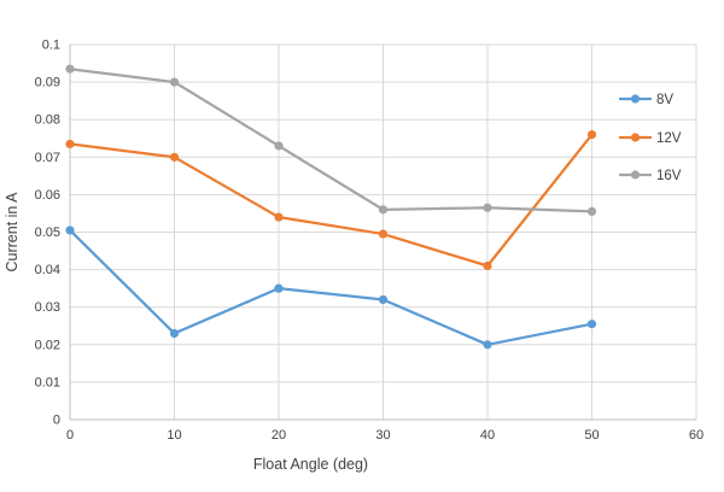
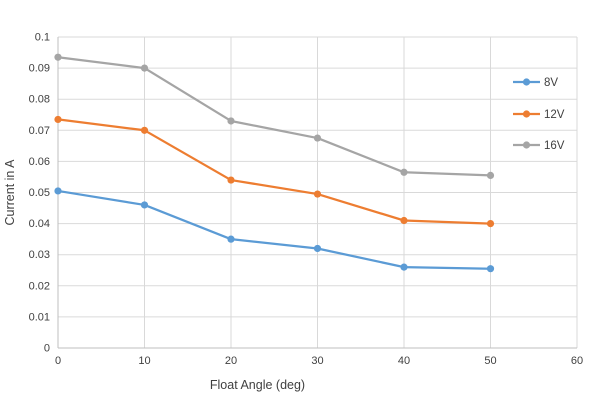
8V/10: 0.023 -> 0.046
16V/30: 0.056 -> 0.068
8V/40: 0.020 -> 0.026
12V/50: 0.076 -> 0.040
